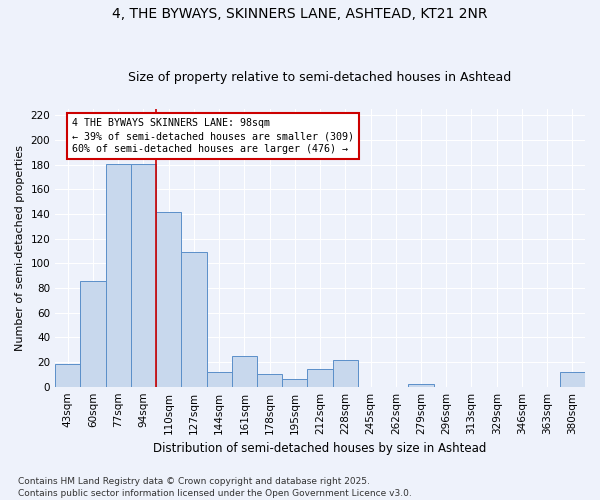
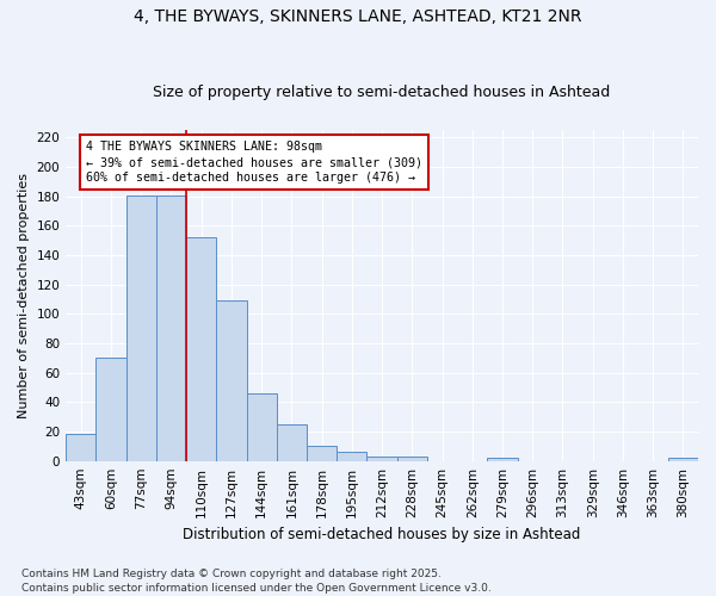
60sqm: 86 -> 70
110sqm: 142 -> 152
144sqm: 12 -> 46
212sqm: 14 -> 3
228sqm: 22 -> 3
380sqm: 12 -> 2
